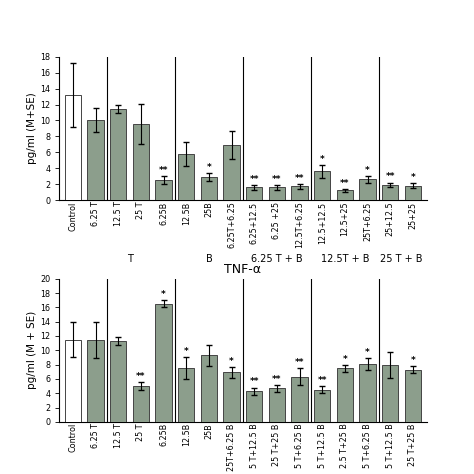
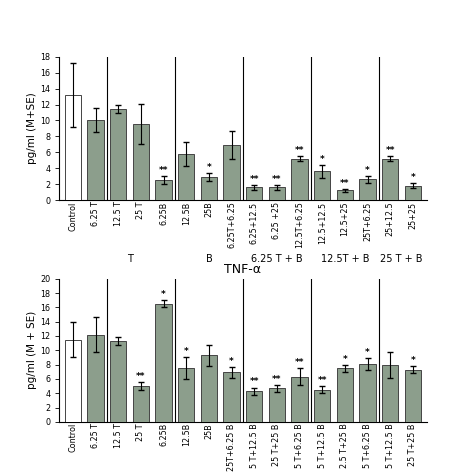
12.5T+6.25: 1.7 -> 5.2
25+12.5: 1.9 -> 5.2
TNF-α/6.25 T: 11.4 -> 12.2
